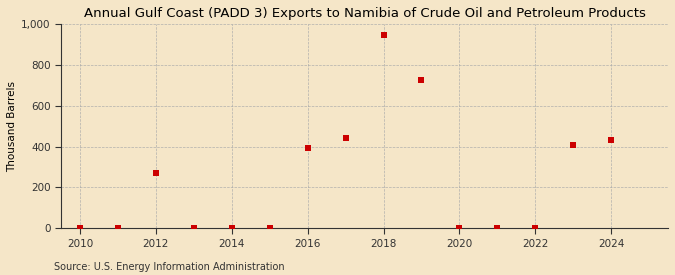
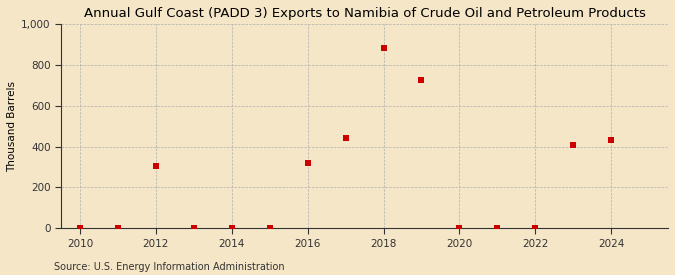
2012: 270 -> 303
2016: 395 -> 320
2018: 945 -> 883
